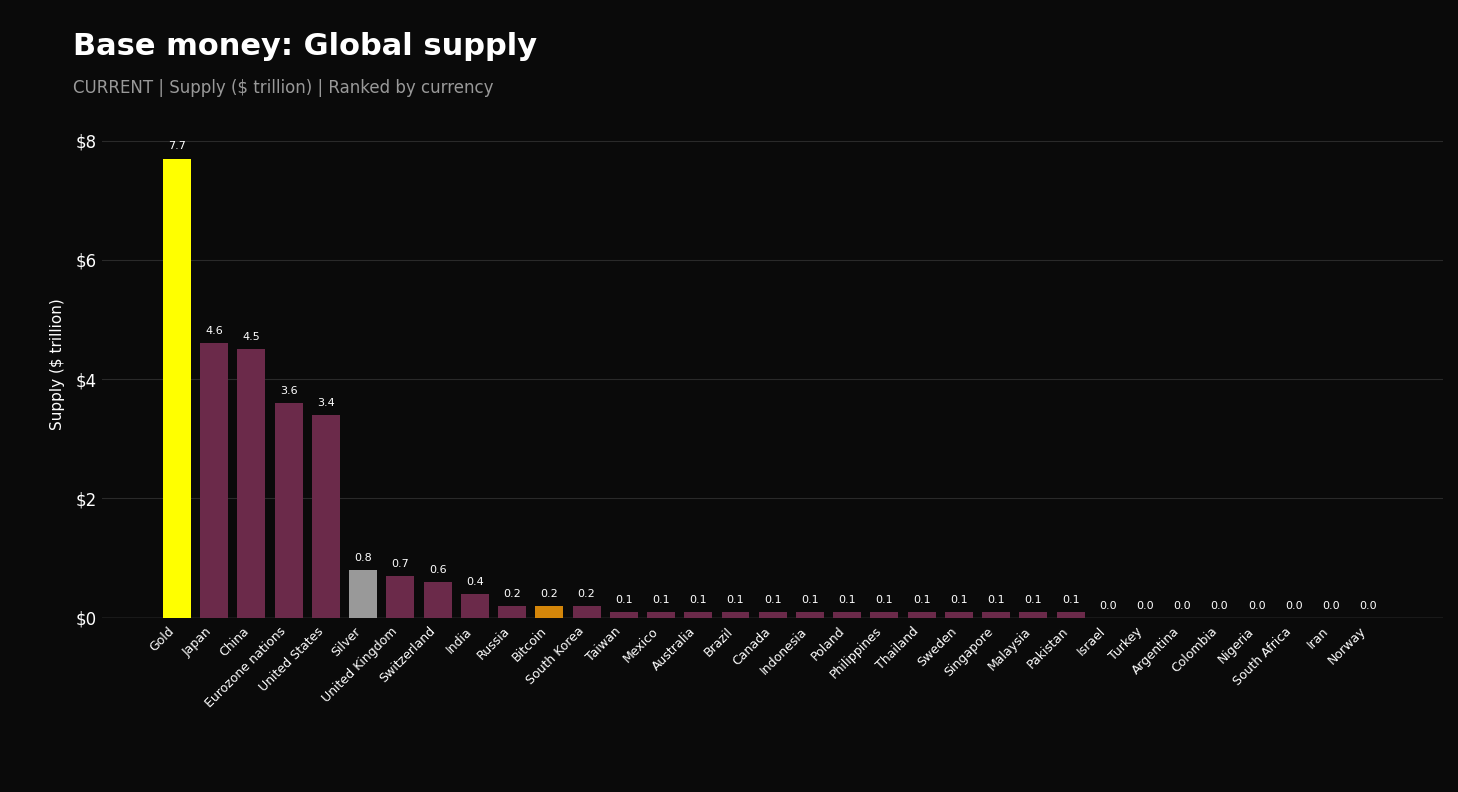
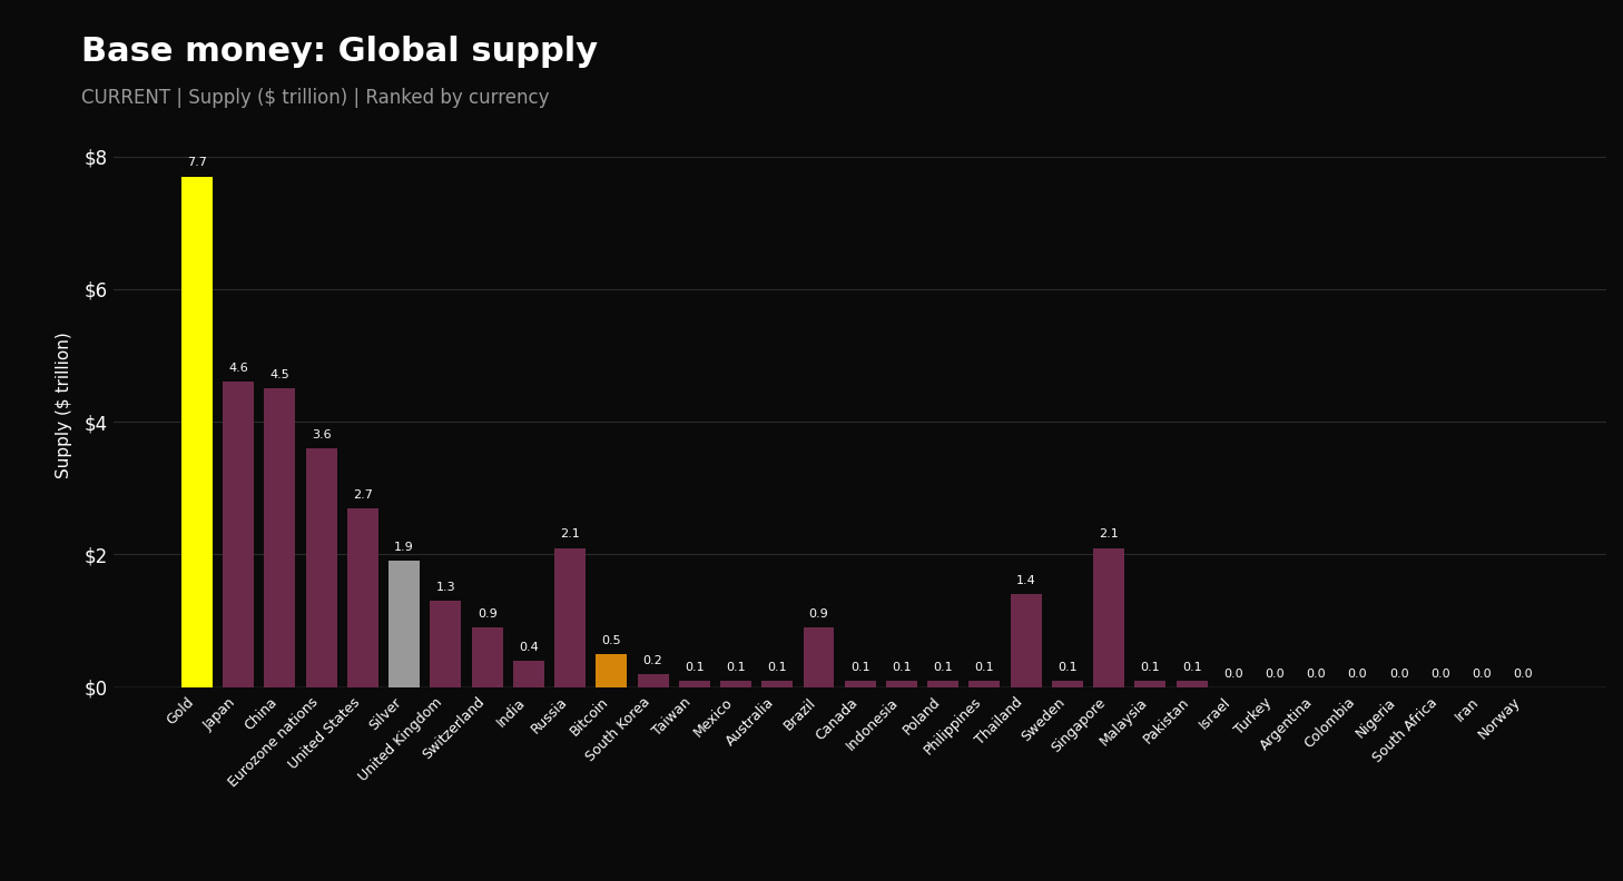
United States: 3.4 -> 2.7
Silver: 0.8 -> 1.9
United Kingdom: 0.7 -> 1.3
Switzerland: 0.6 -> 0.9
Russia: 0.2 -> 2.1
Bitcoin: 0.2 -> 0.5
Brazil: 0.1 -> 0.9
Thailand: 0.1 -> 1.4
Singapore: 0.1 -> 2.1
